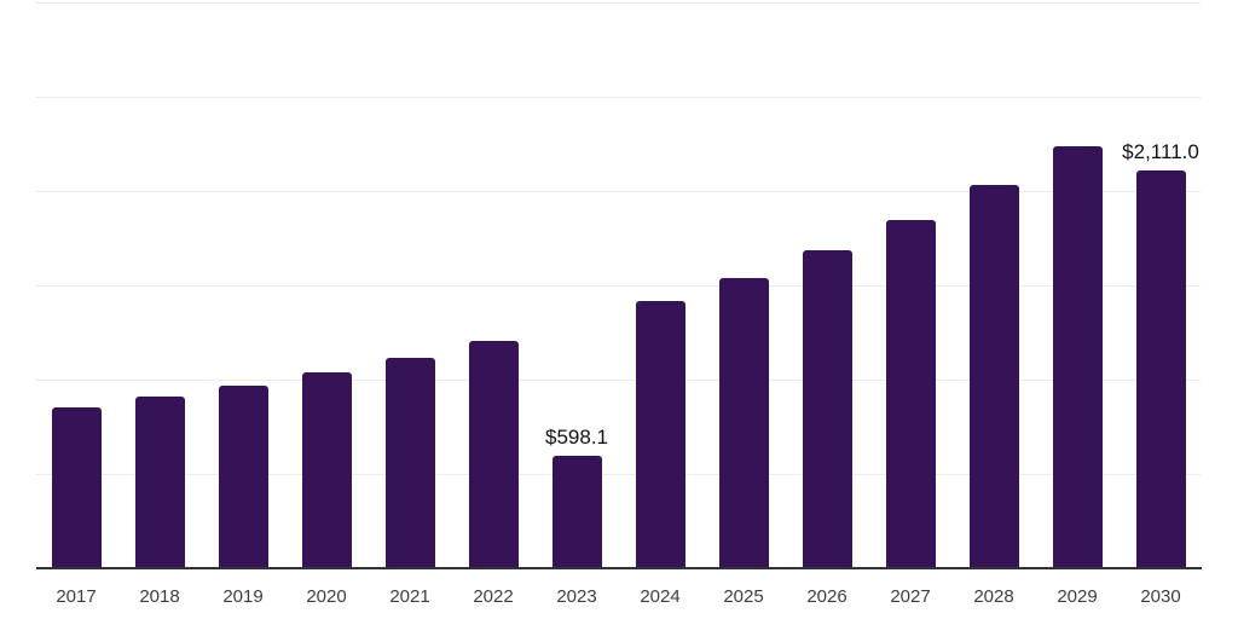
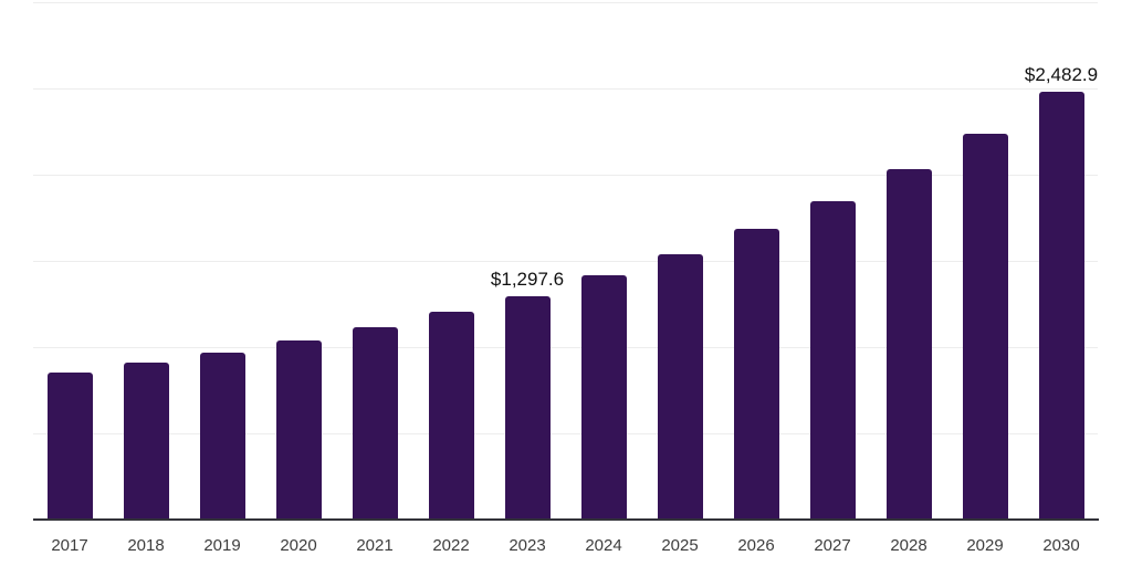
2023: $598.1 -> $1,297.6
2030: $2,111.0 -> $2,482.9
